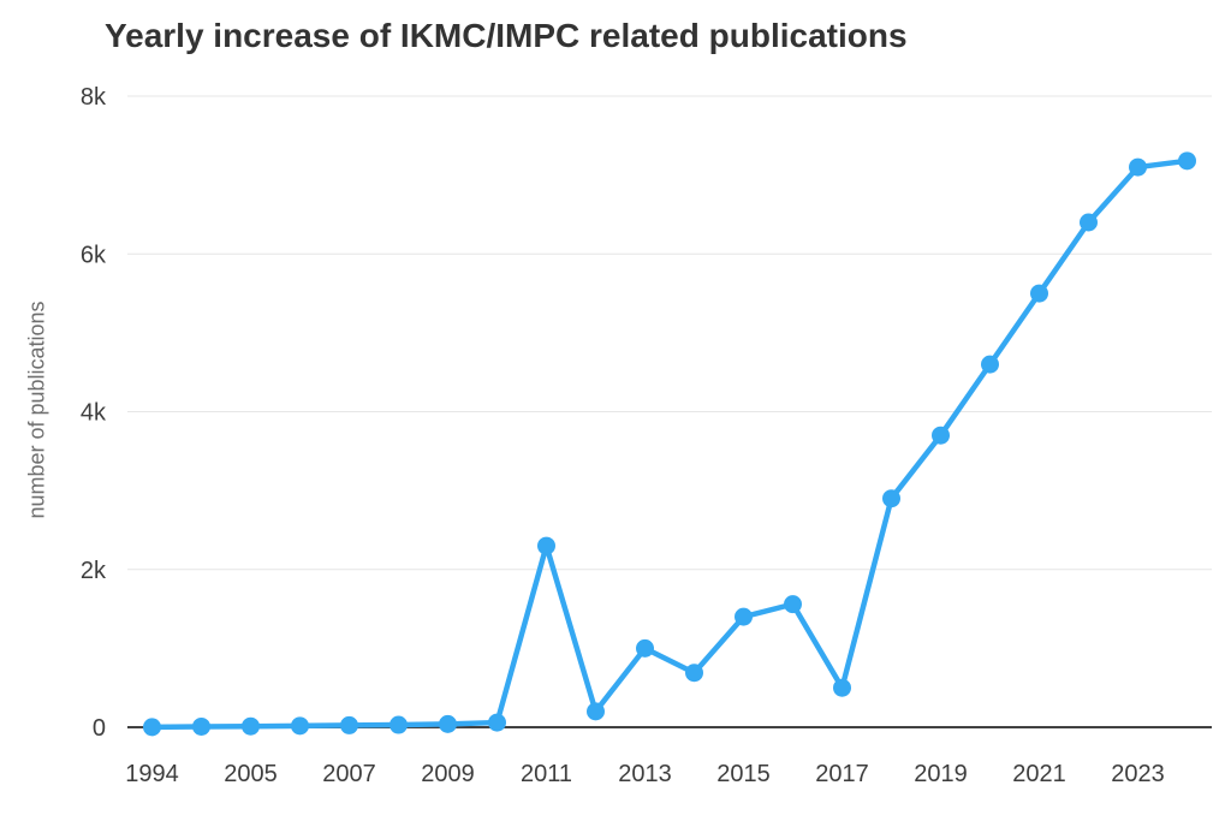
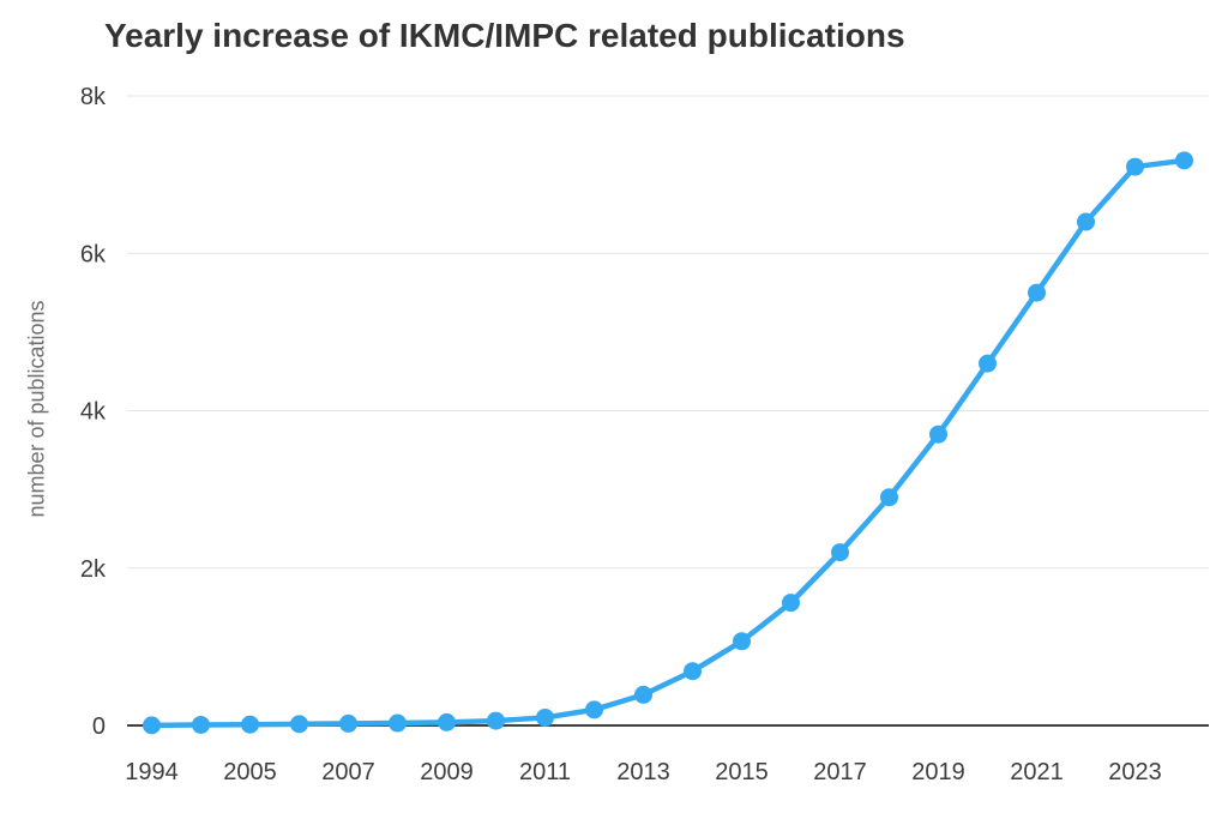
2011: 2.3k -> 0.1k
2013: 1.0k -> 0.4k
2015: 1.4k -> 1.1k
2017: 0.5k -> 2.2k
